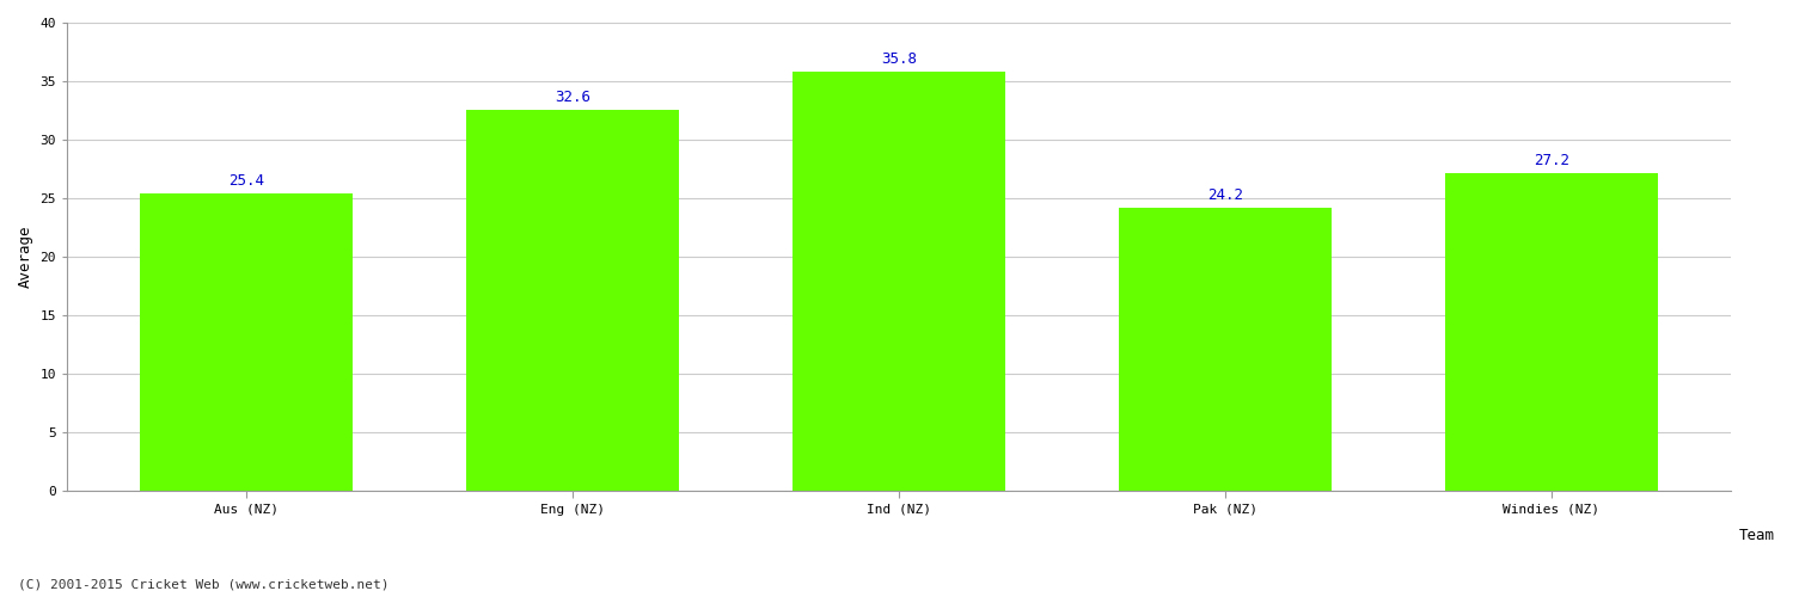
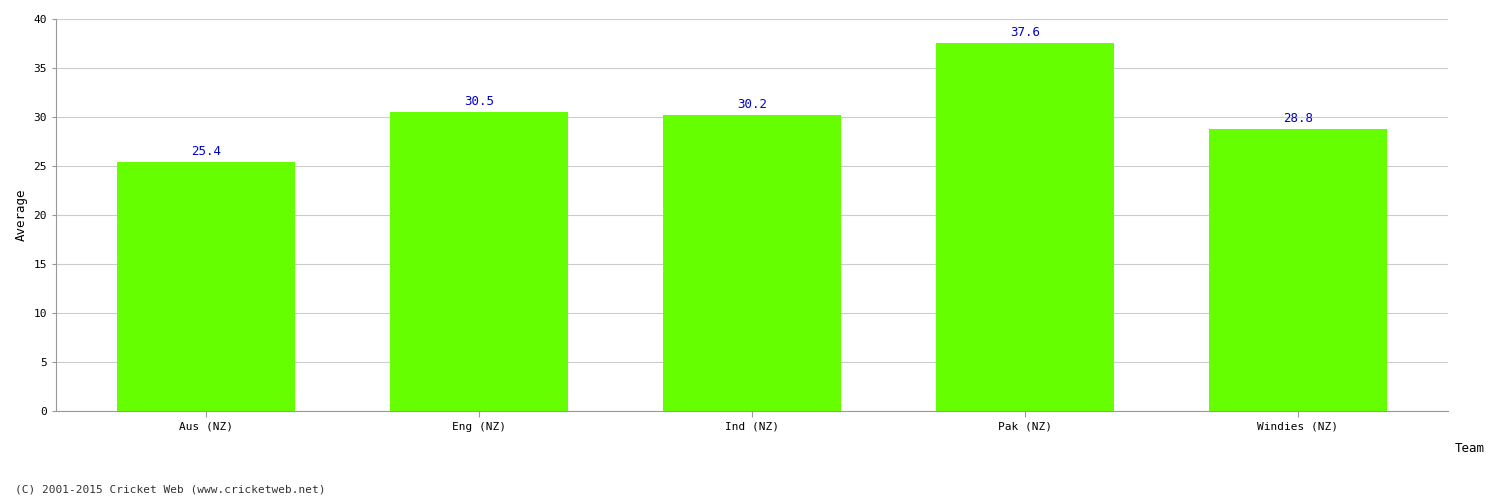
Eng (NZ): 32.6 -> 30.5
Ind (NZ): 35.8 -> 30.2
Pak (NZ): 24.2 -> 37.6
Windies (NZ): 27.2 -> 28.8
